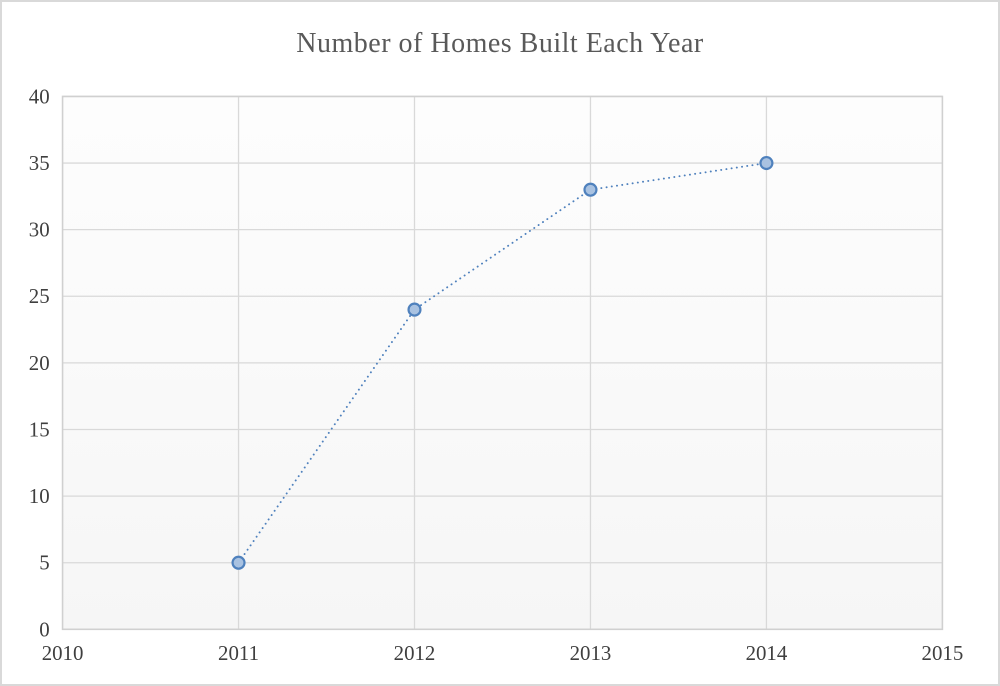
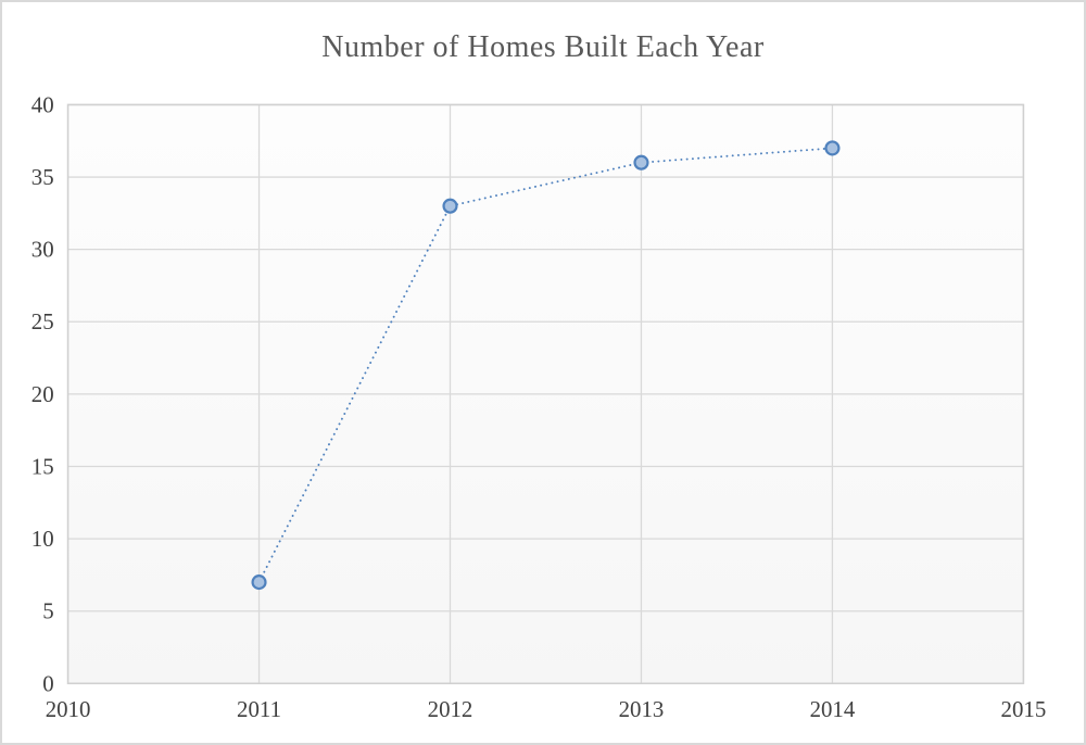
2011: 5 -> 7
2012: 24 -> 33
2013: 33 -> 36
2014: 35 -> 37
